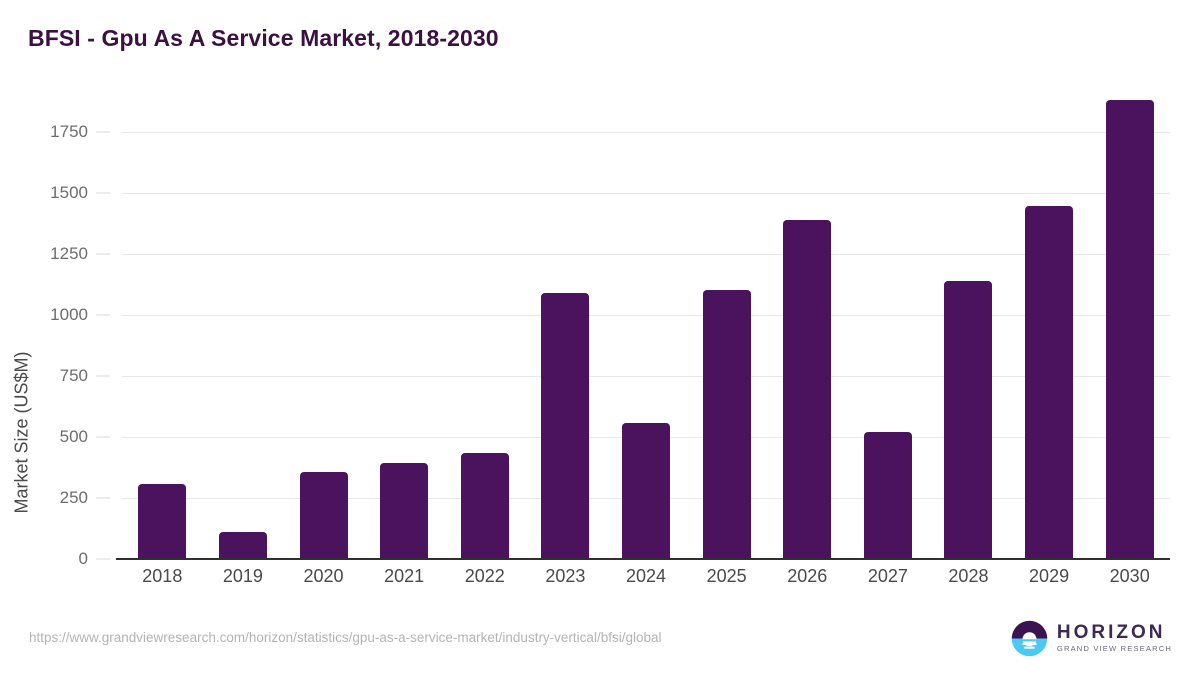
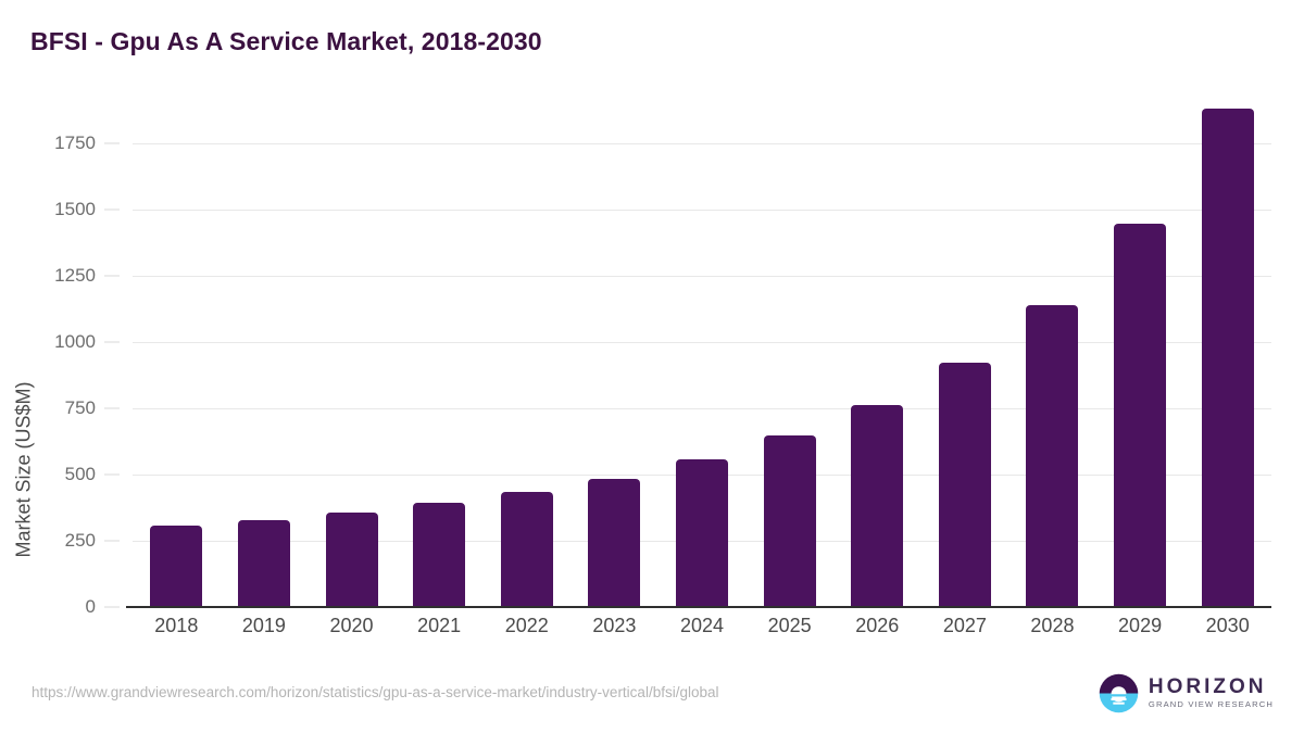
2019: 110 -> 330
2023: 1090 -> 480
2025: 1100 -> 650
2026: 1390 -> 760
2027: 520 -> 920
